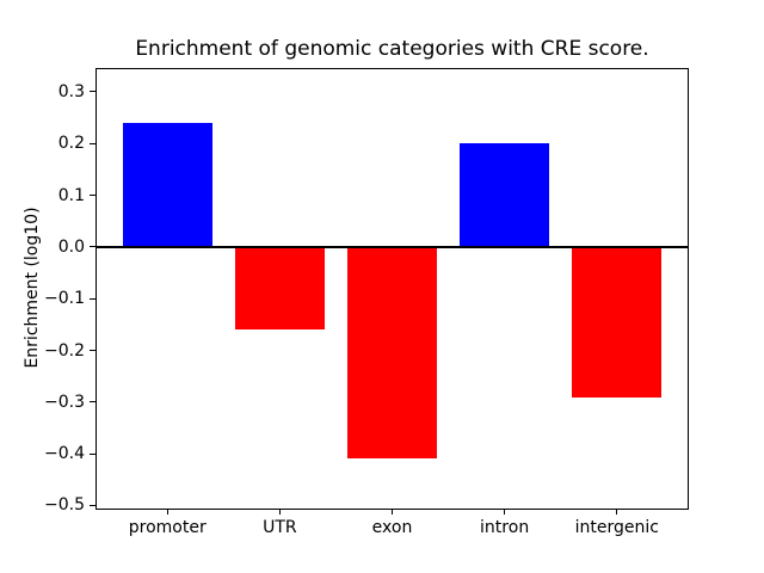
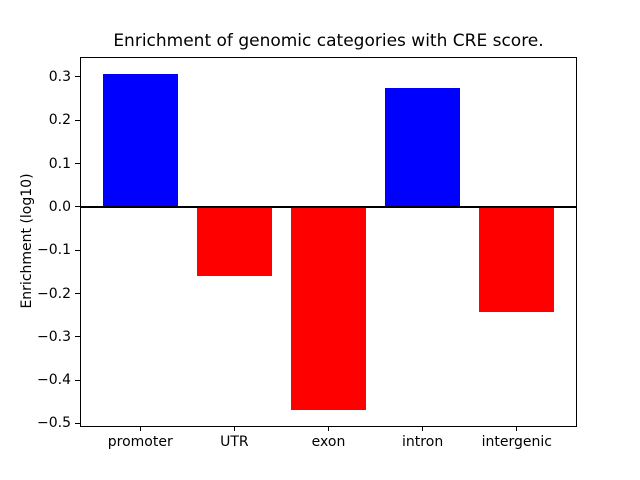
promoter: 0.24 -> 0.31
exon: -0.41 -> -0.47
intron: 0.20 -> 0.28
intergenic: -0.29 -> -0.24
